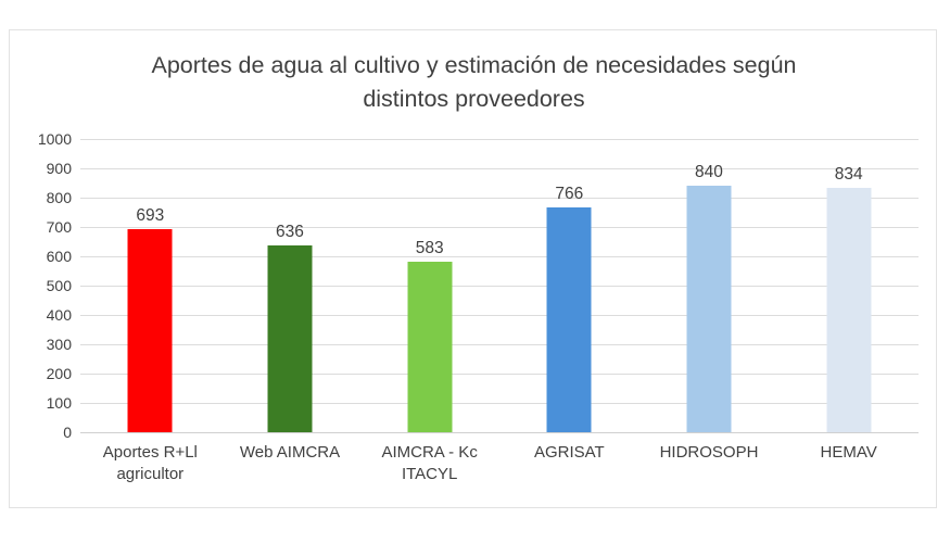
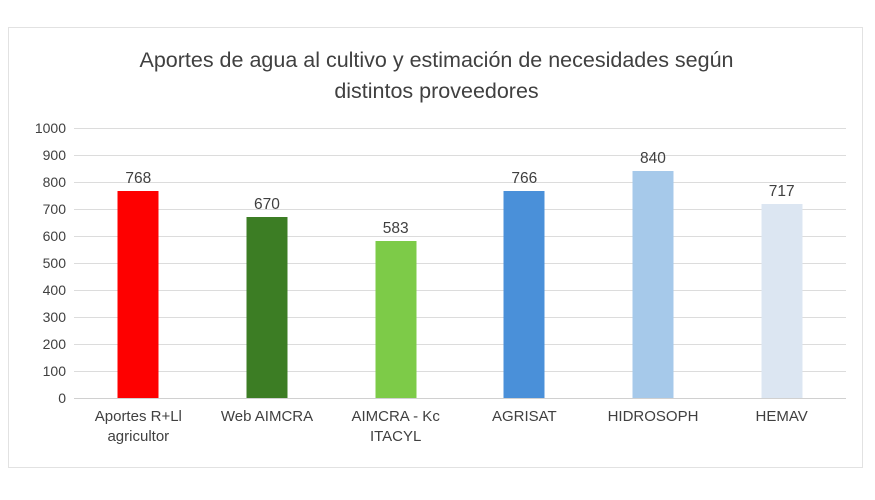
Aportes R+Ll agricultor: 693 -> 768
Web AIMCRA: 636 -> 670
HEMAV: 834 -> 717
